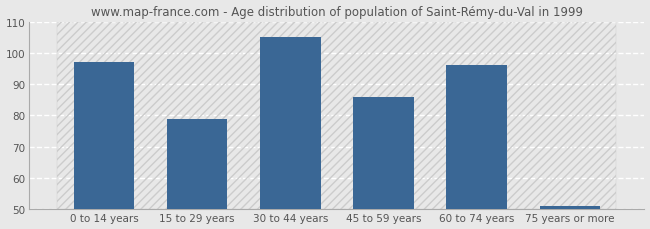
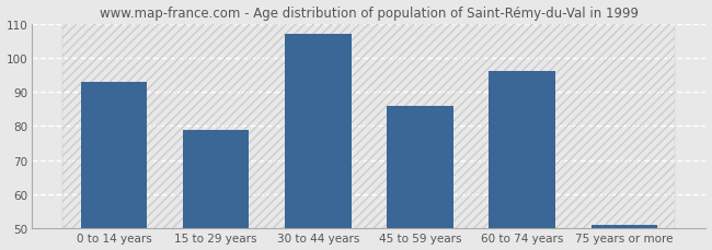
0 to 14 years: 97 -> 93
30 to 44 years: 105 -> 107
